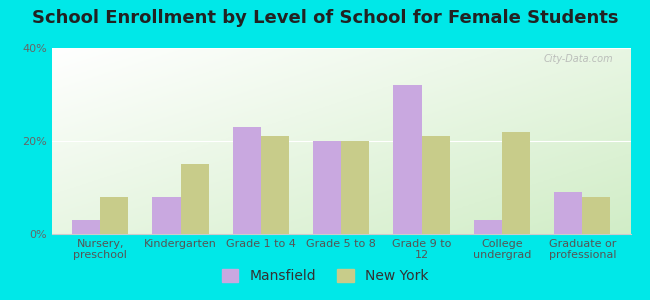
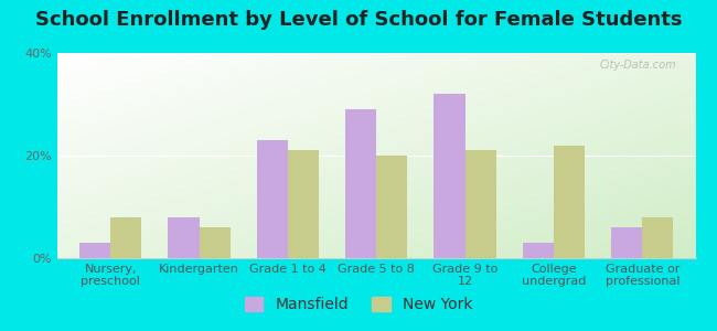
New York/Kindergarten: 15% -> 6%
Mansfield/Grade 5 to 8: 20% -> 29%
Mansfield/Graduate or professional: 9% -> 6%
